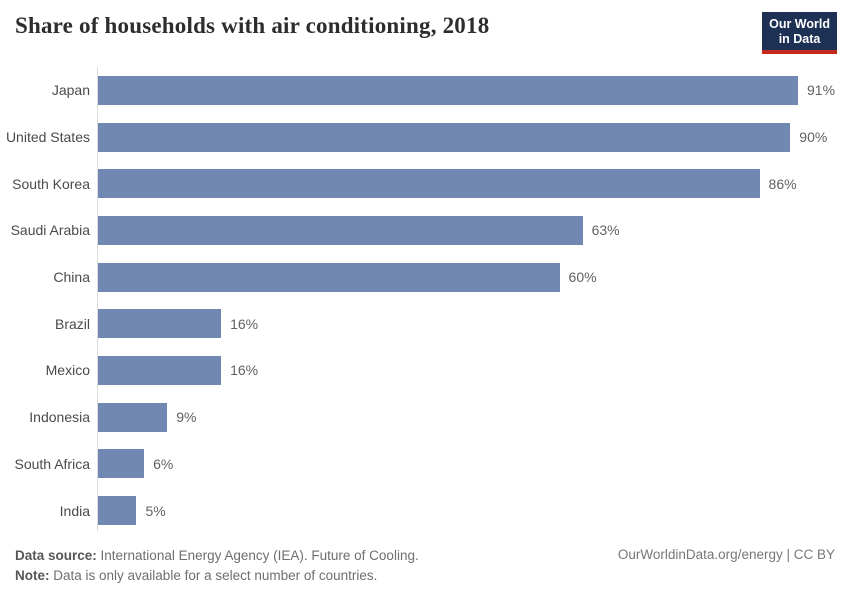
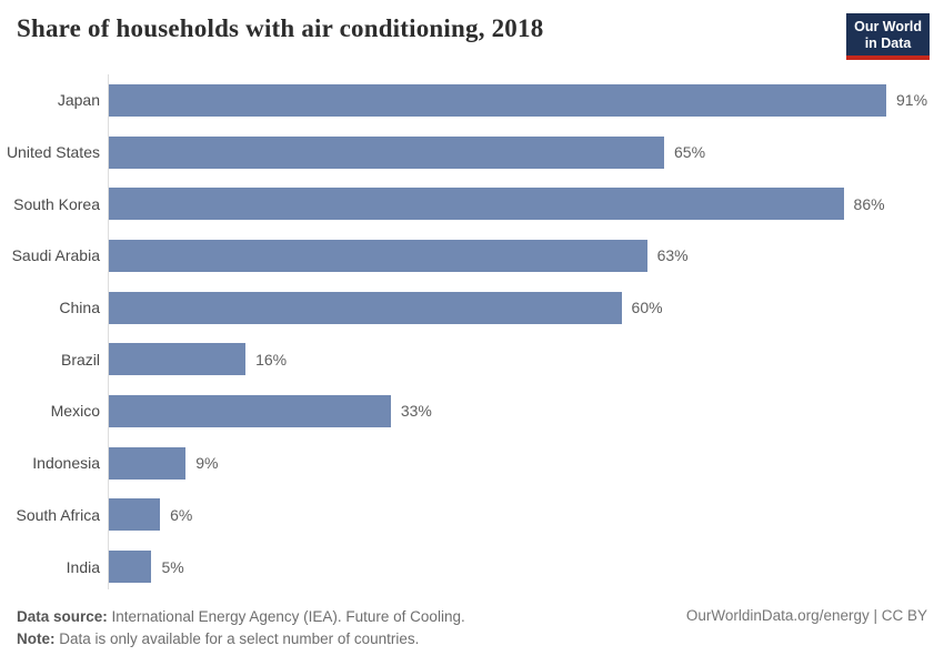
United States: 90% -> 65%
Mexico: 16% -> 33%
